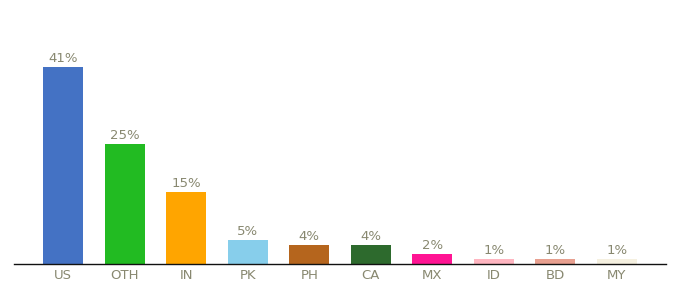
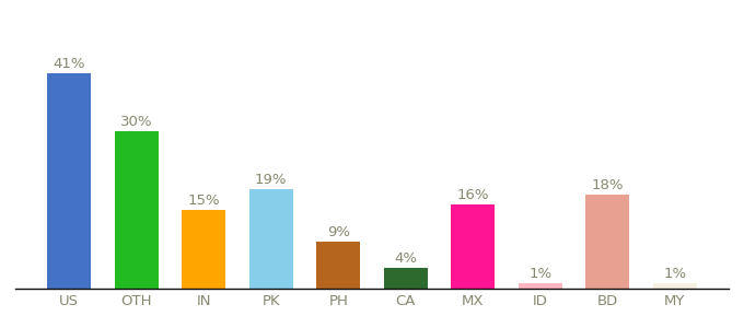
OTH: 25% -> 30%
PK: 5% -> 19%
PH: 4% -> 9%
MX: 2% -> 16%
BD: 1% -> 18%
